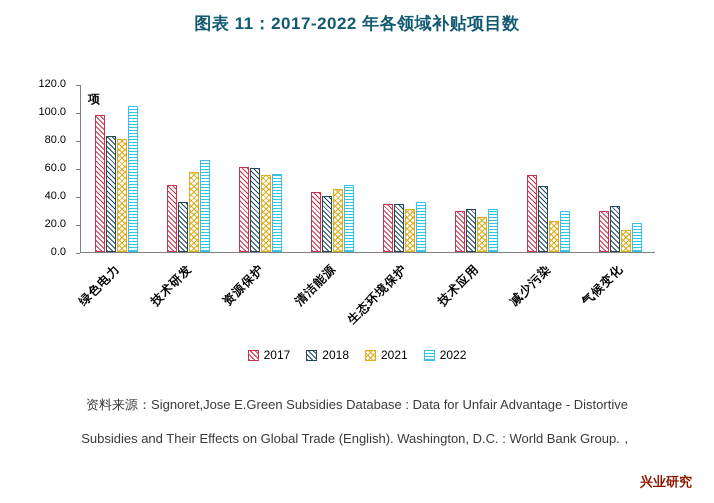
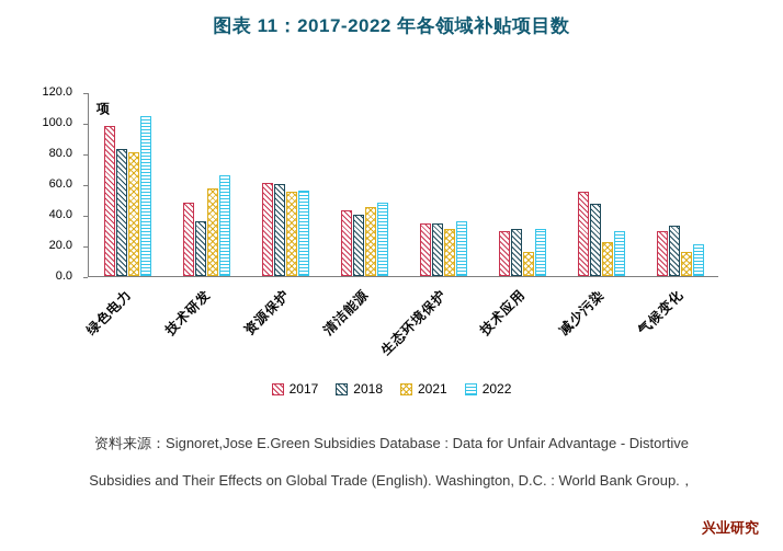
2021/技术应用: 25 -> 16
